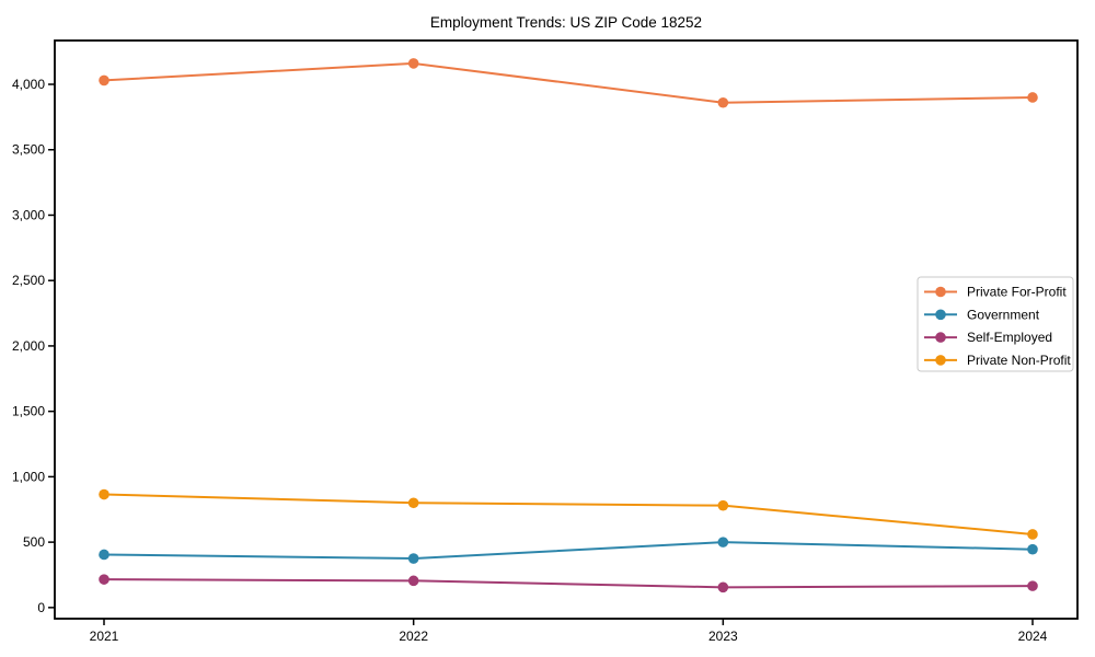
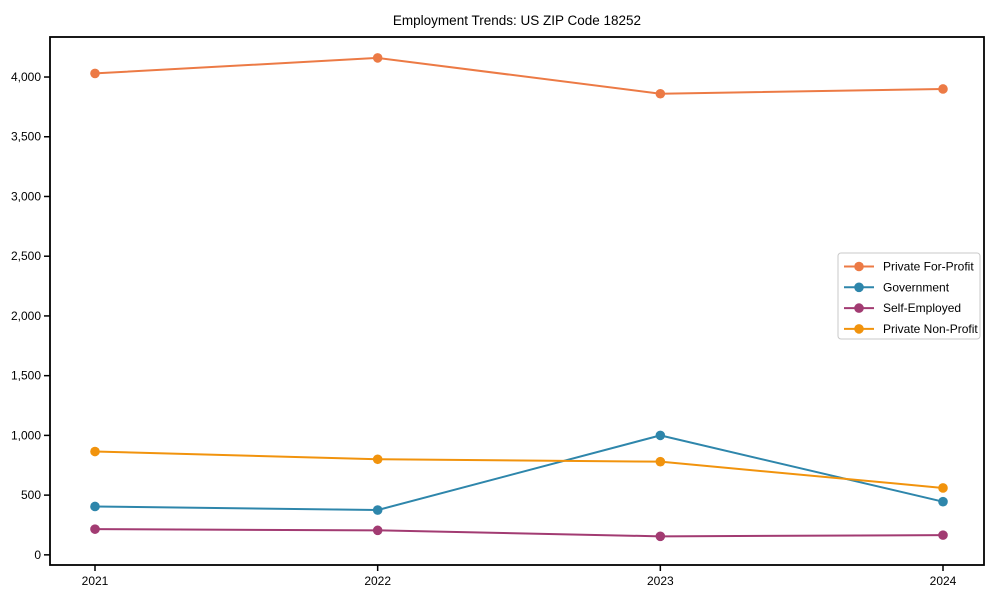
Government/2023: 500 -> 1000
